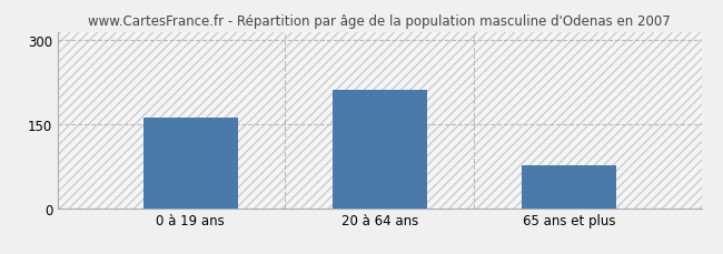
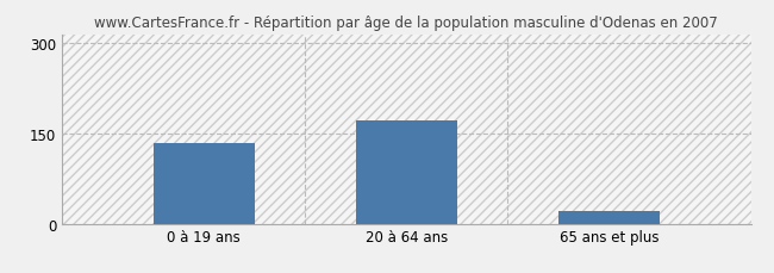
0 à 19 ans: 162 -> 135
20 à 64 ans: 212 -> 172
65 ans et plus: 76 -> 22
